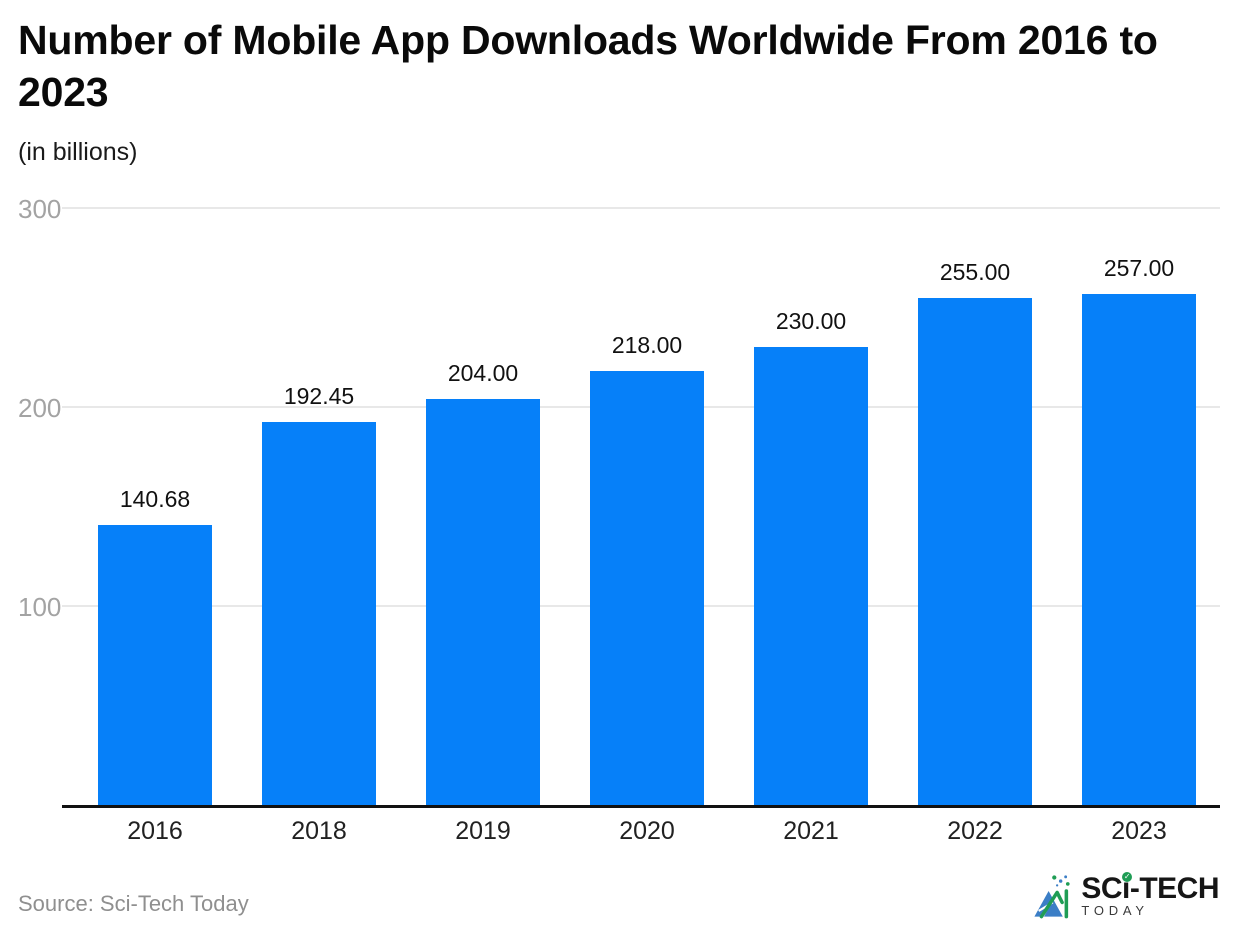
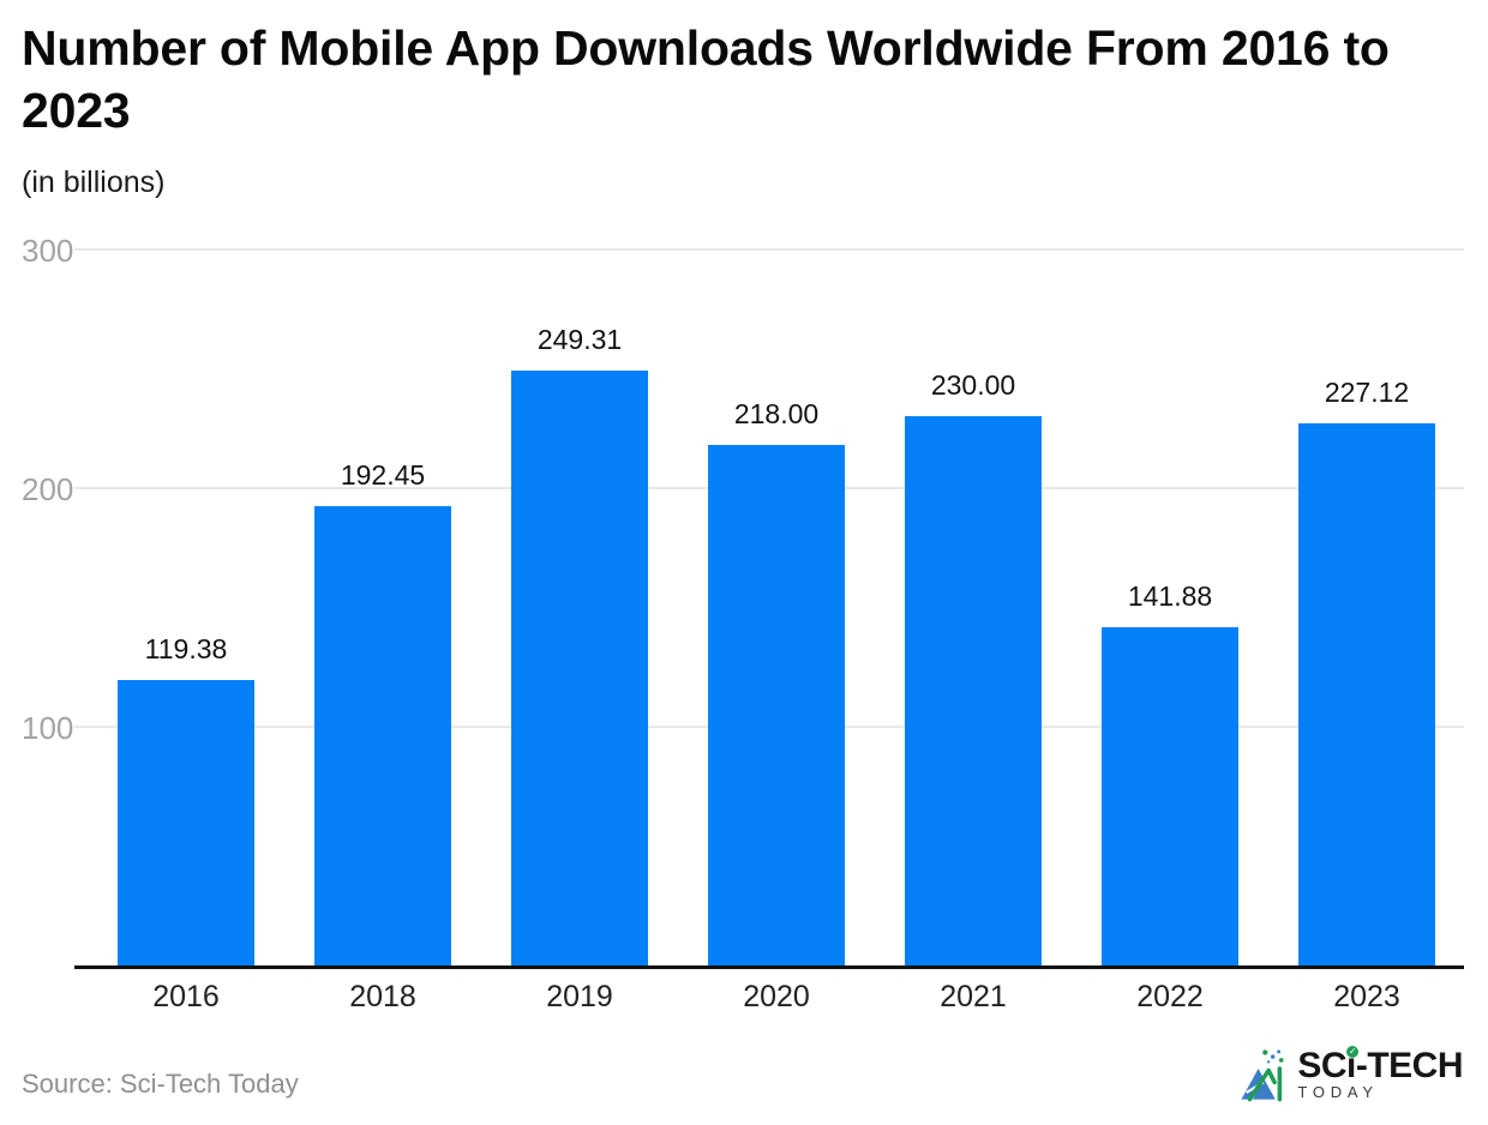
2016: 140.68 -> 119.38
2019: 204.00 -> 249.31
2022: 255.00 -> 141.88
2023: 257.00 -> 227.12
